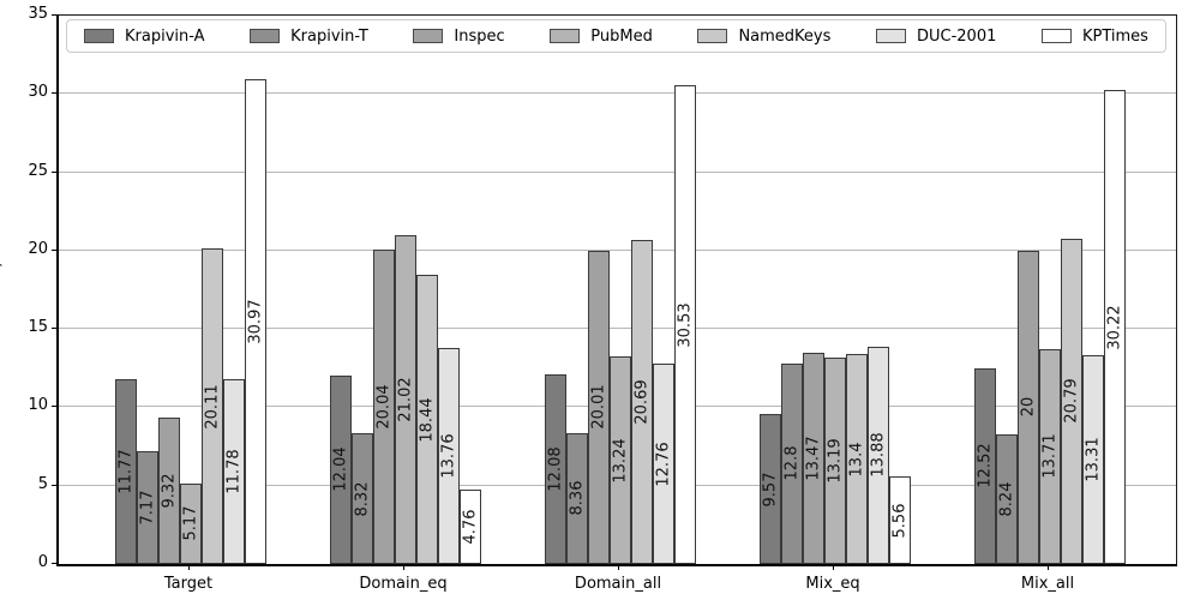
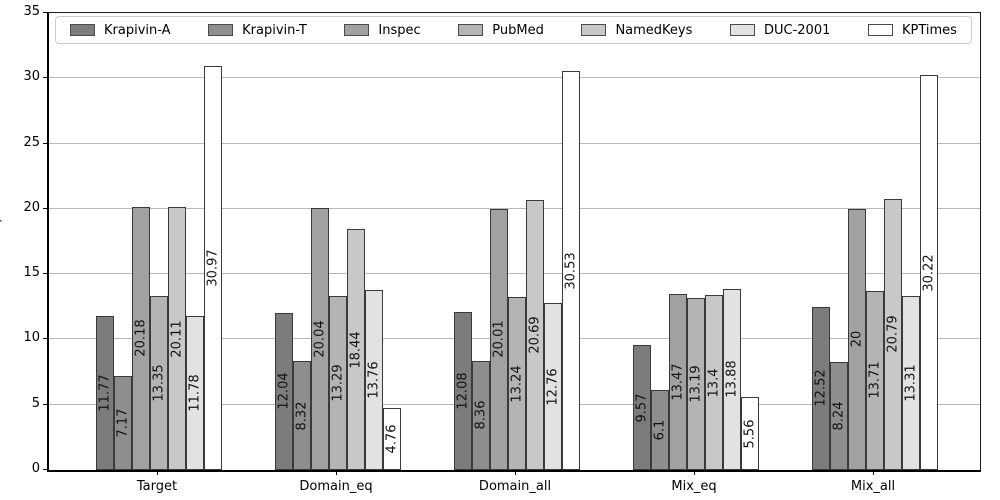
Inspec/Target: 9.32 -> 20.18
PubMed/Target: 5.17 -> 13.35
PubMed/Domain_eq: 21.02 -> 13.29
Krapivin-T/Mix_eq: 12.8 -> 6.1
